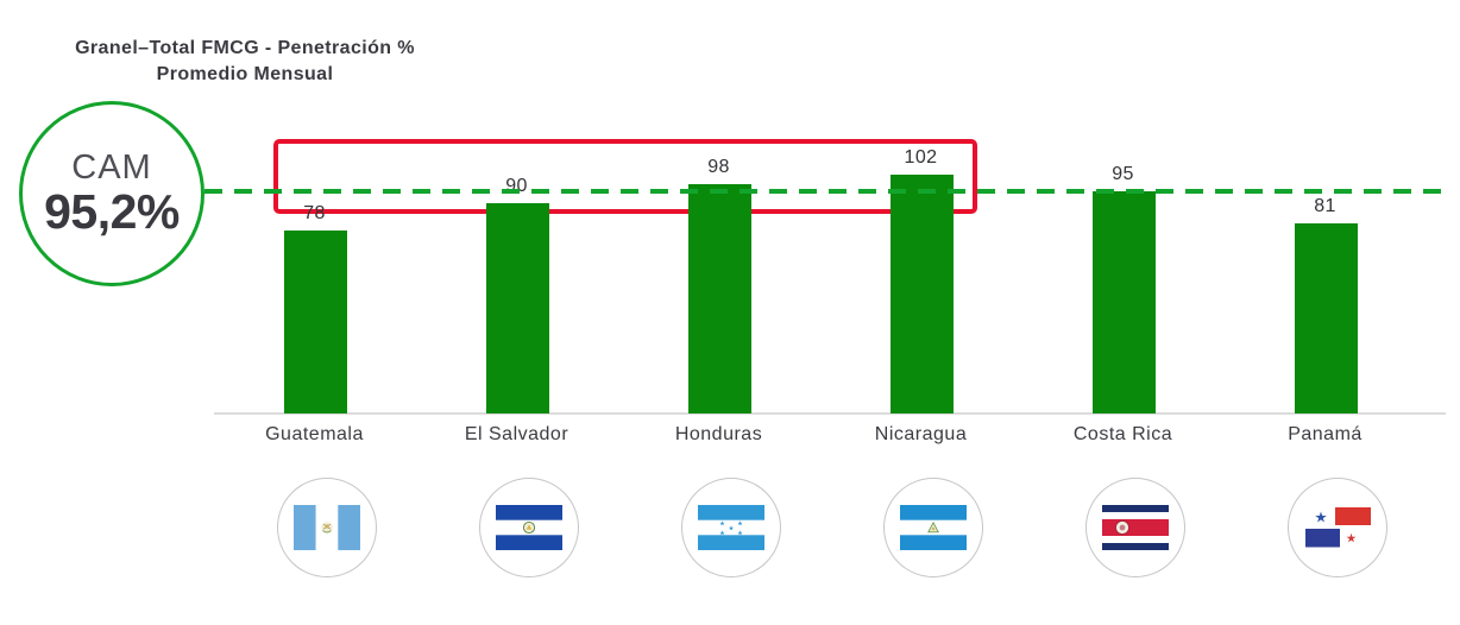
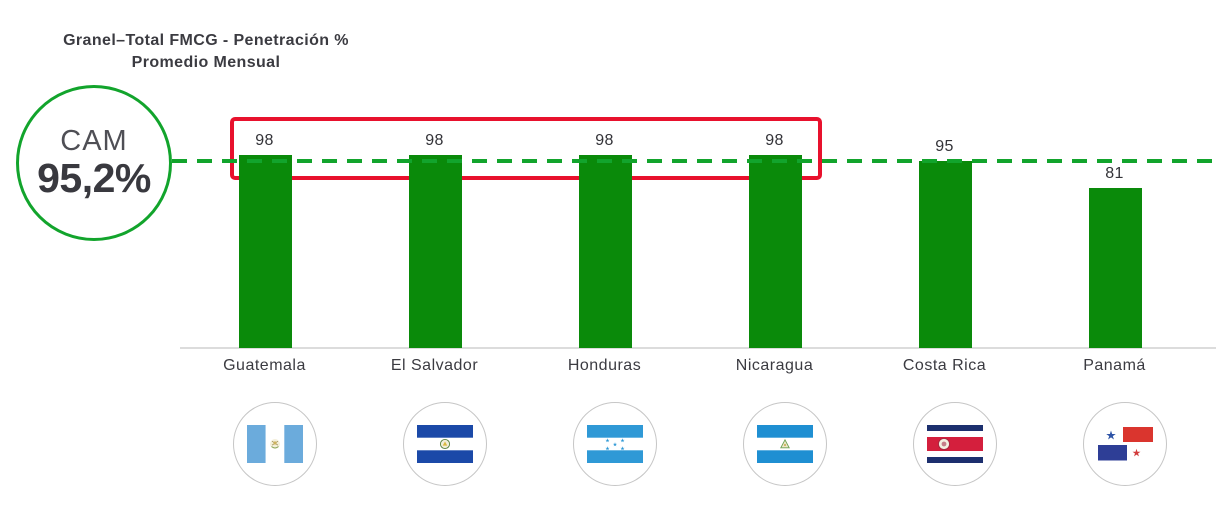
Guatemala: 78 -> 98
El Salvador: 90 -> 98
Nicaragua: 102 -> 98
